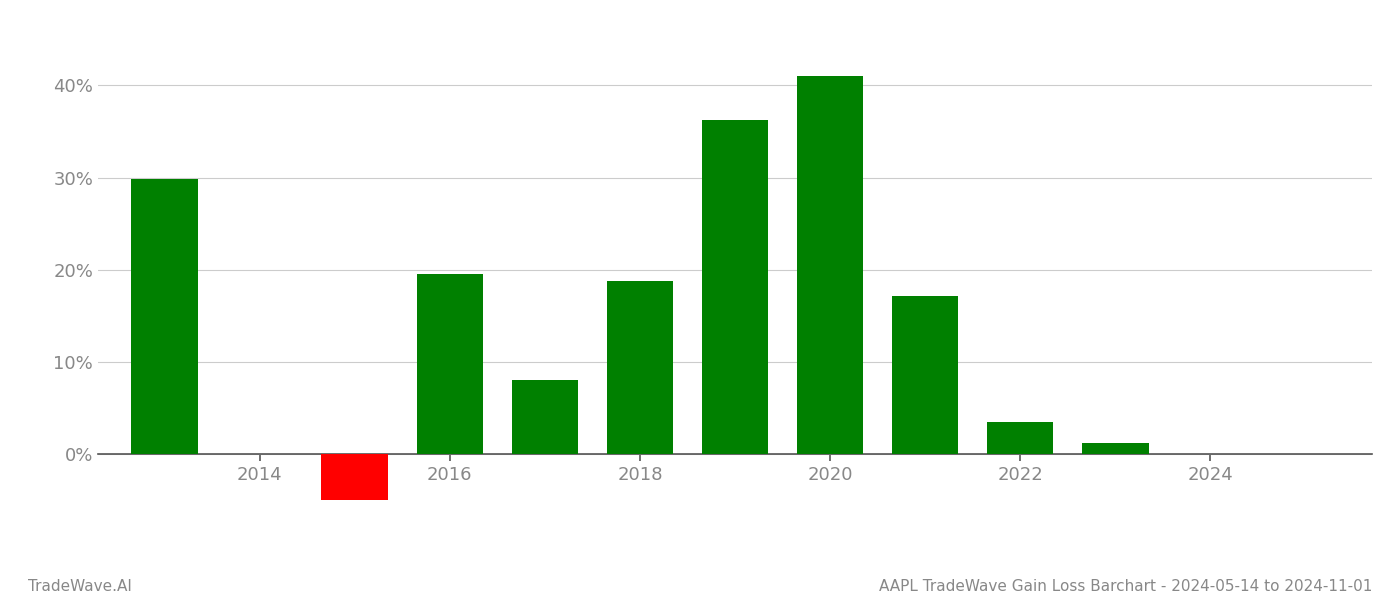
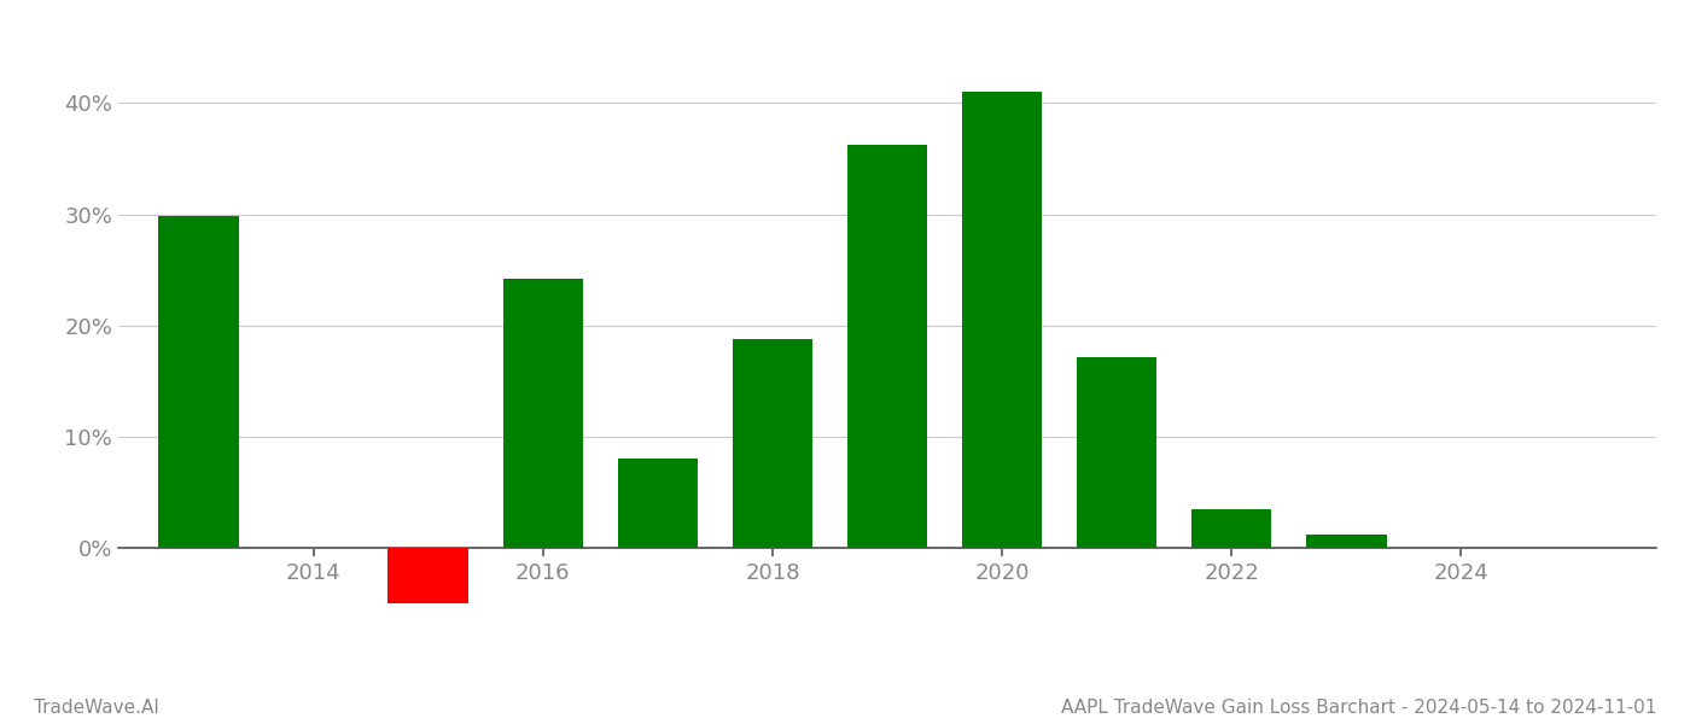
2016: 19.5% -> 24.2%
